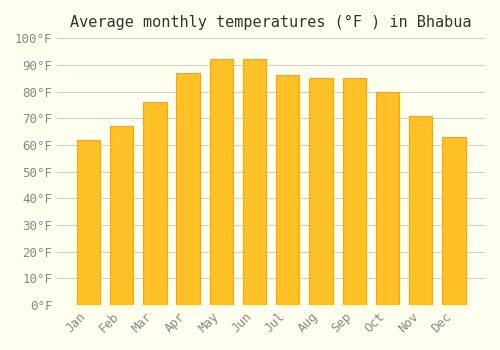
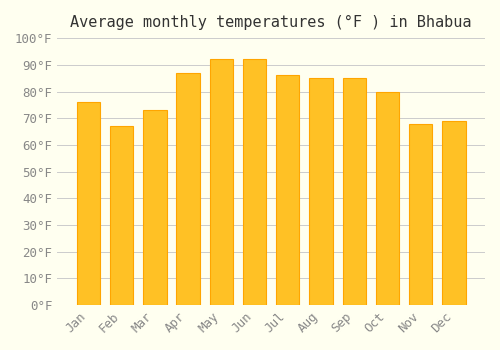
Jan: 62°F -> 76°F
Mar: 76°F -> 73°F
Nov: 71°F -> 68°F
Dec: 63°F -> 69°F
